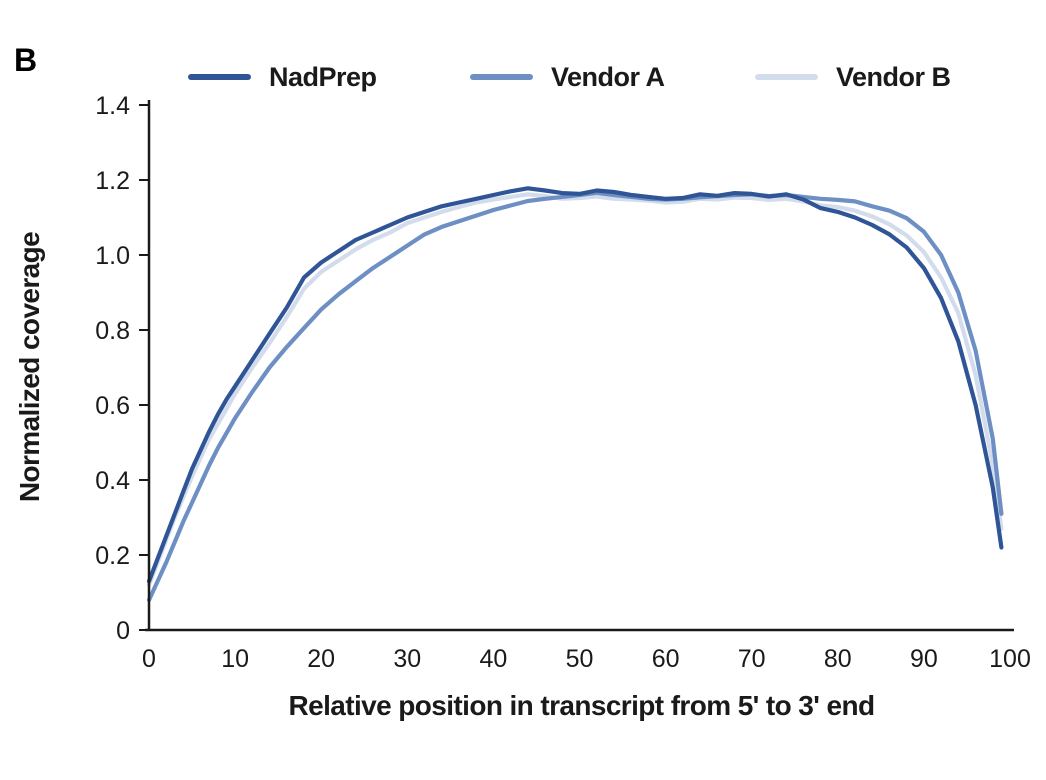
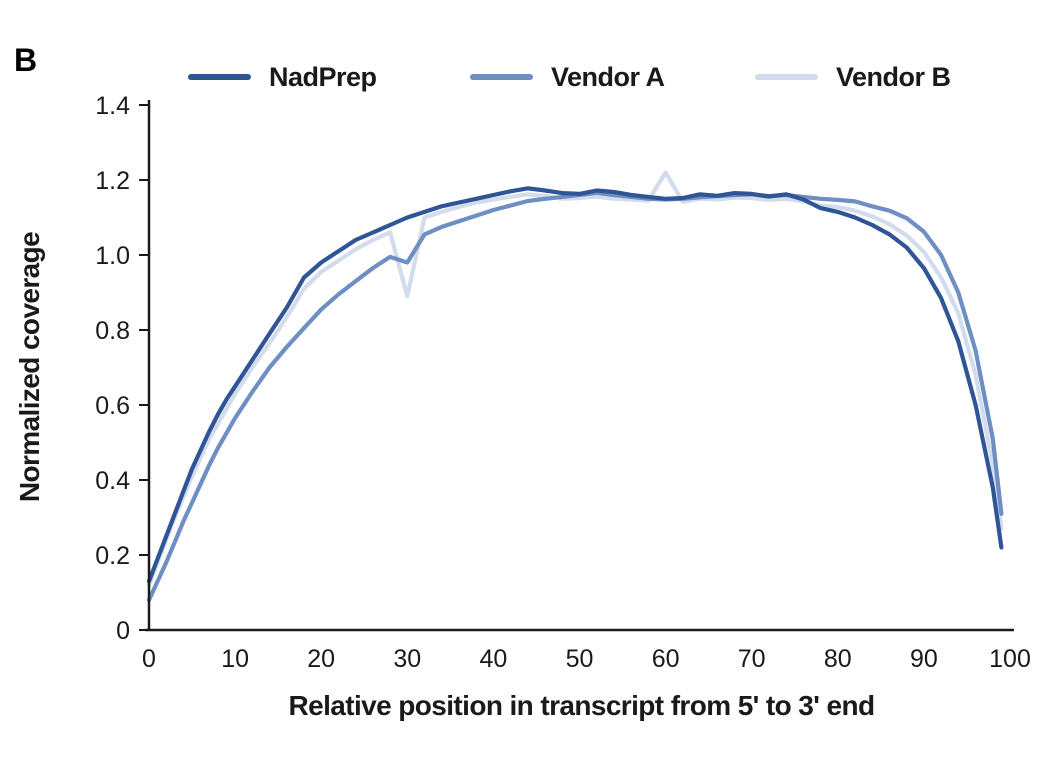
Vendor A/30: 1.02 -> 0.98
Vendor B/30: 1.08 -> 0.89
Vendor B/60: 1.14 -> 1.22
